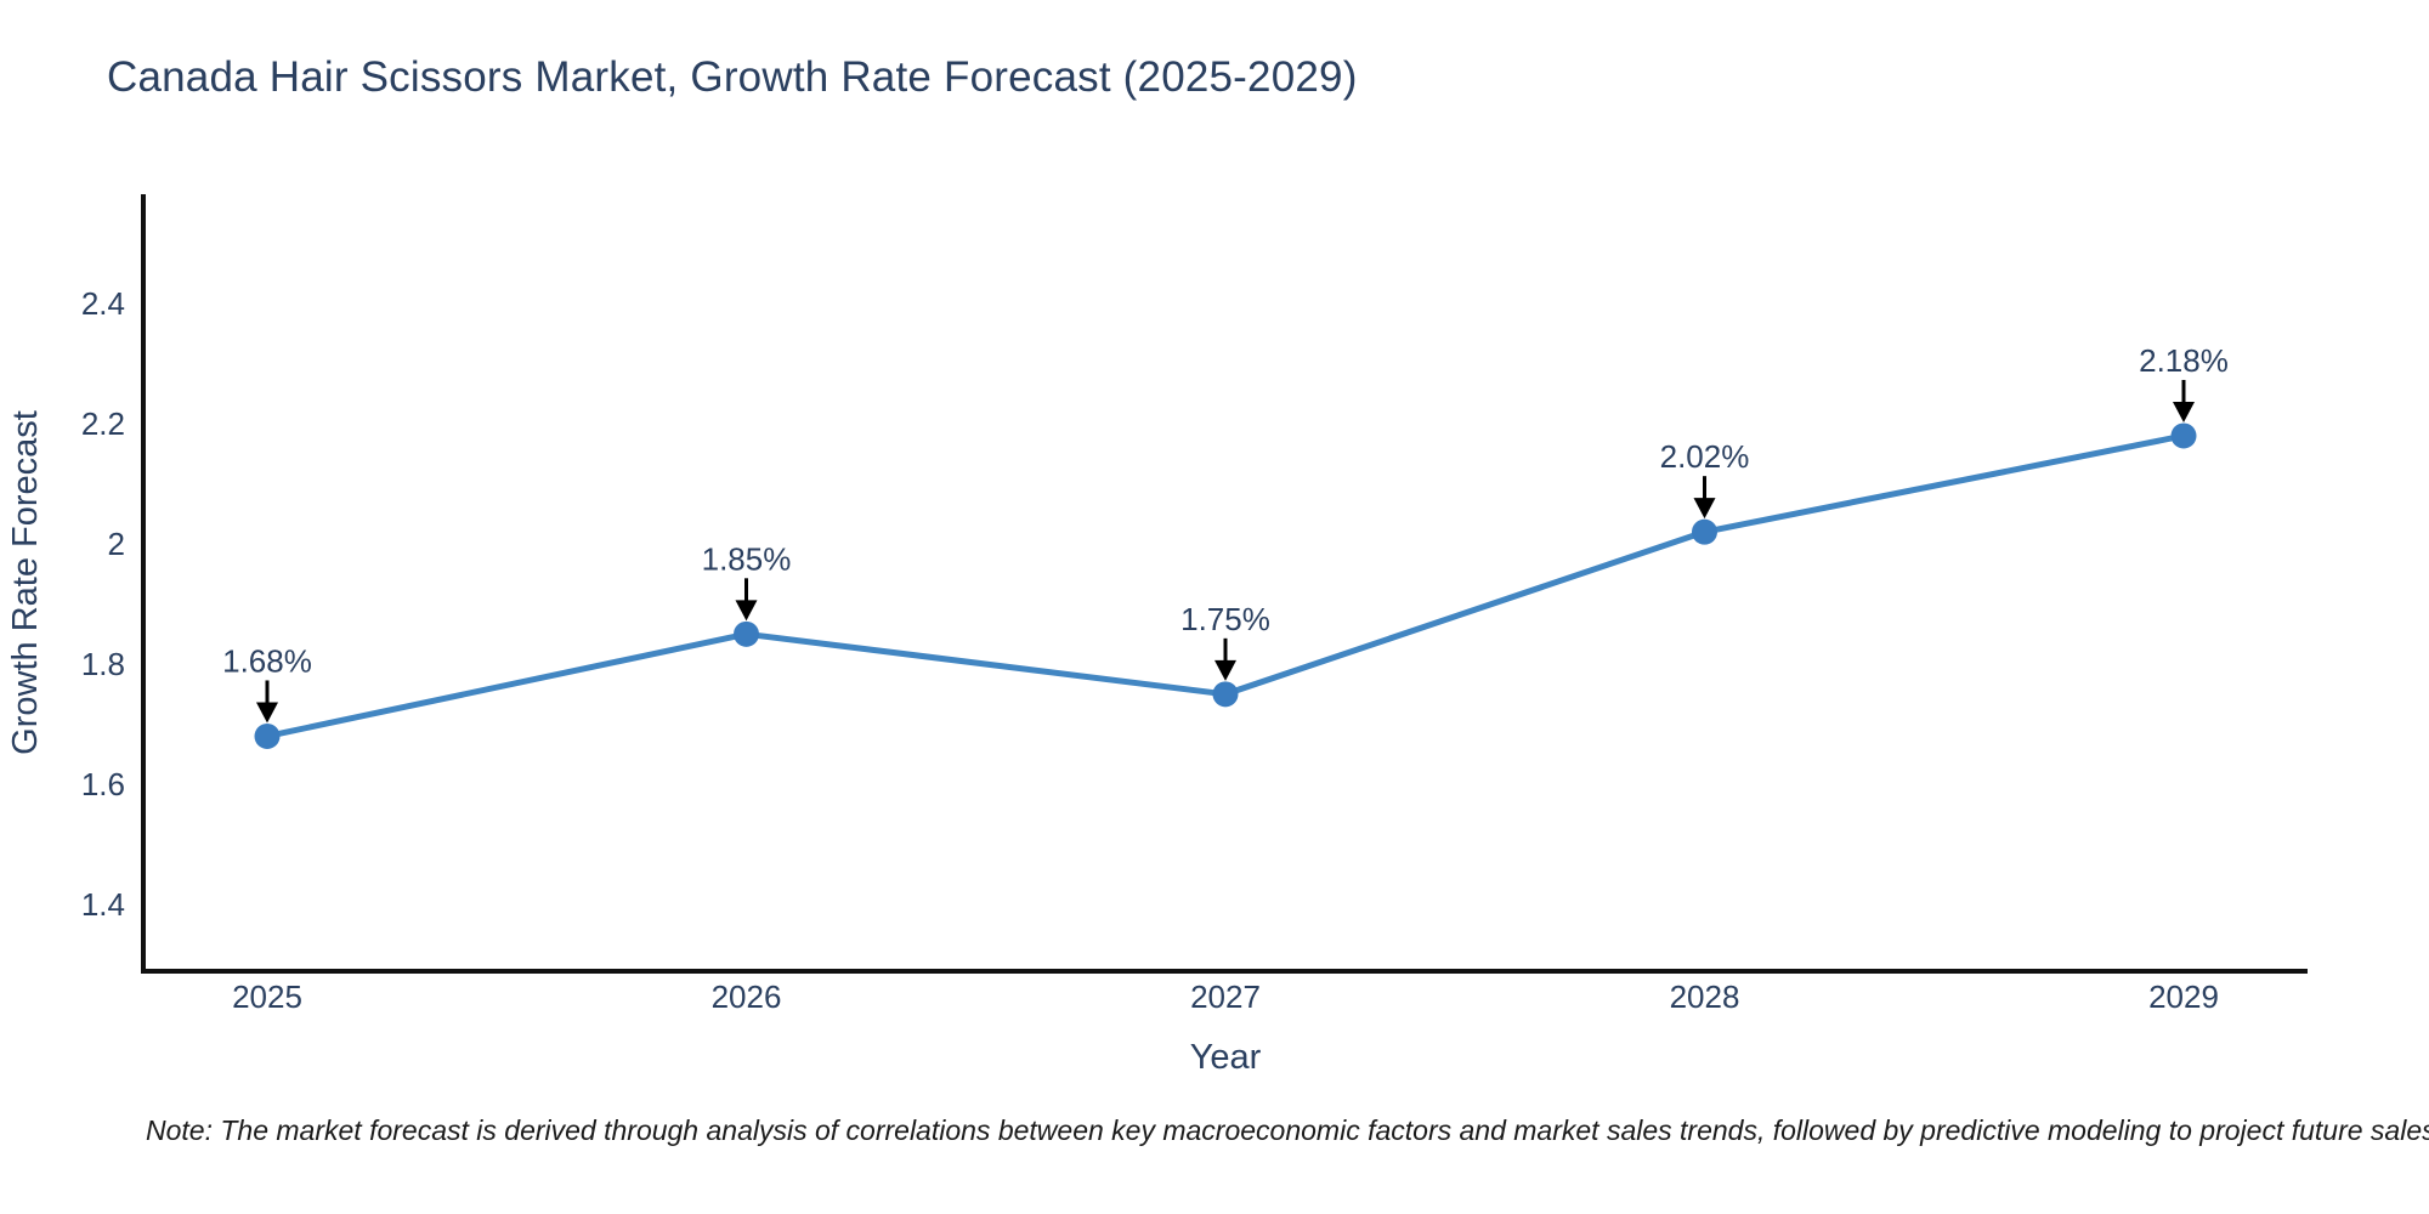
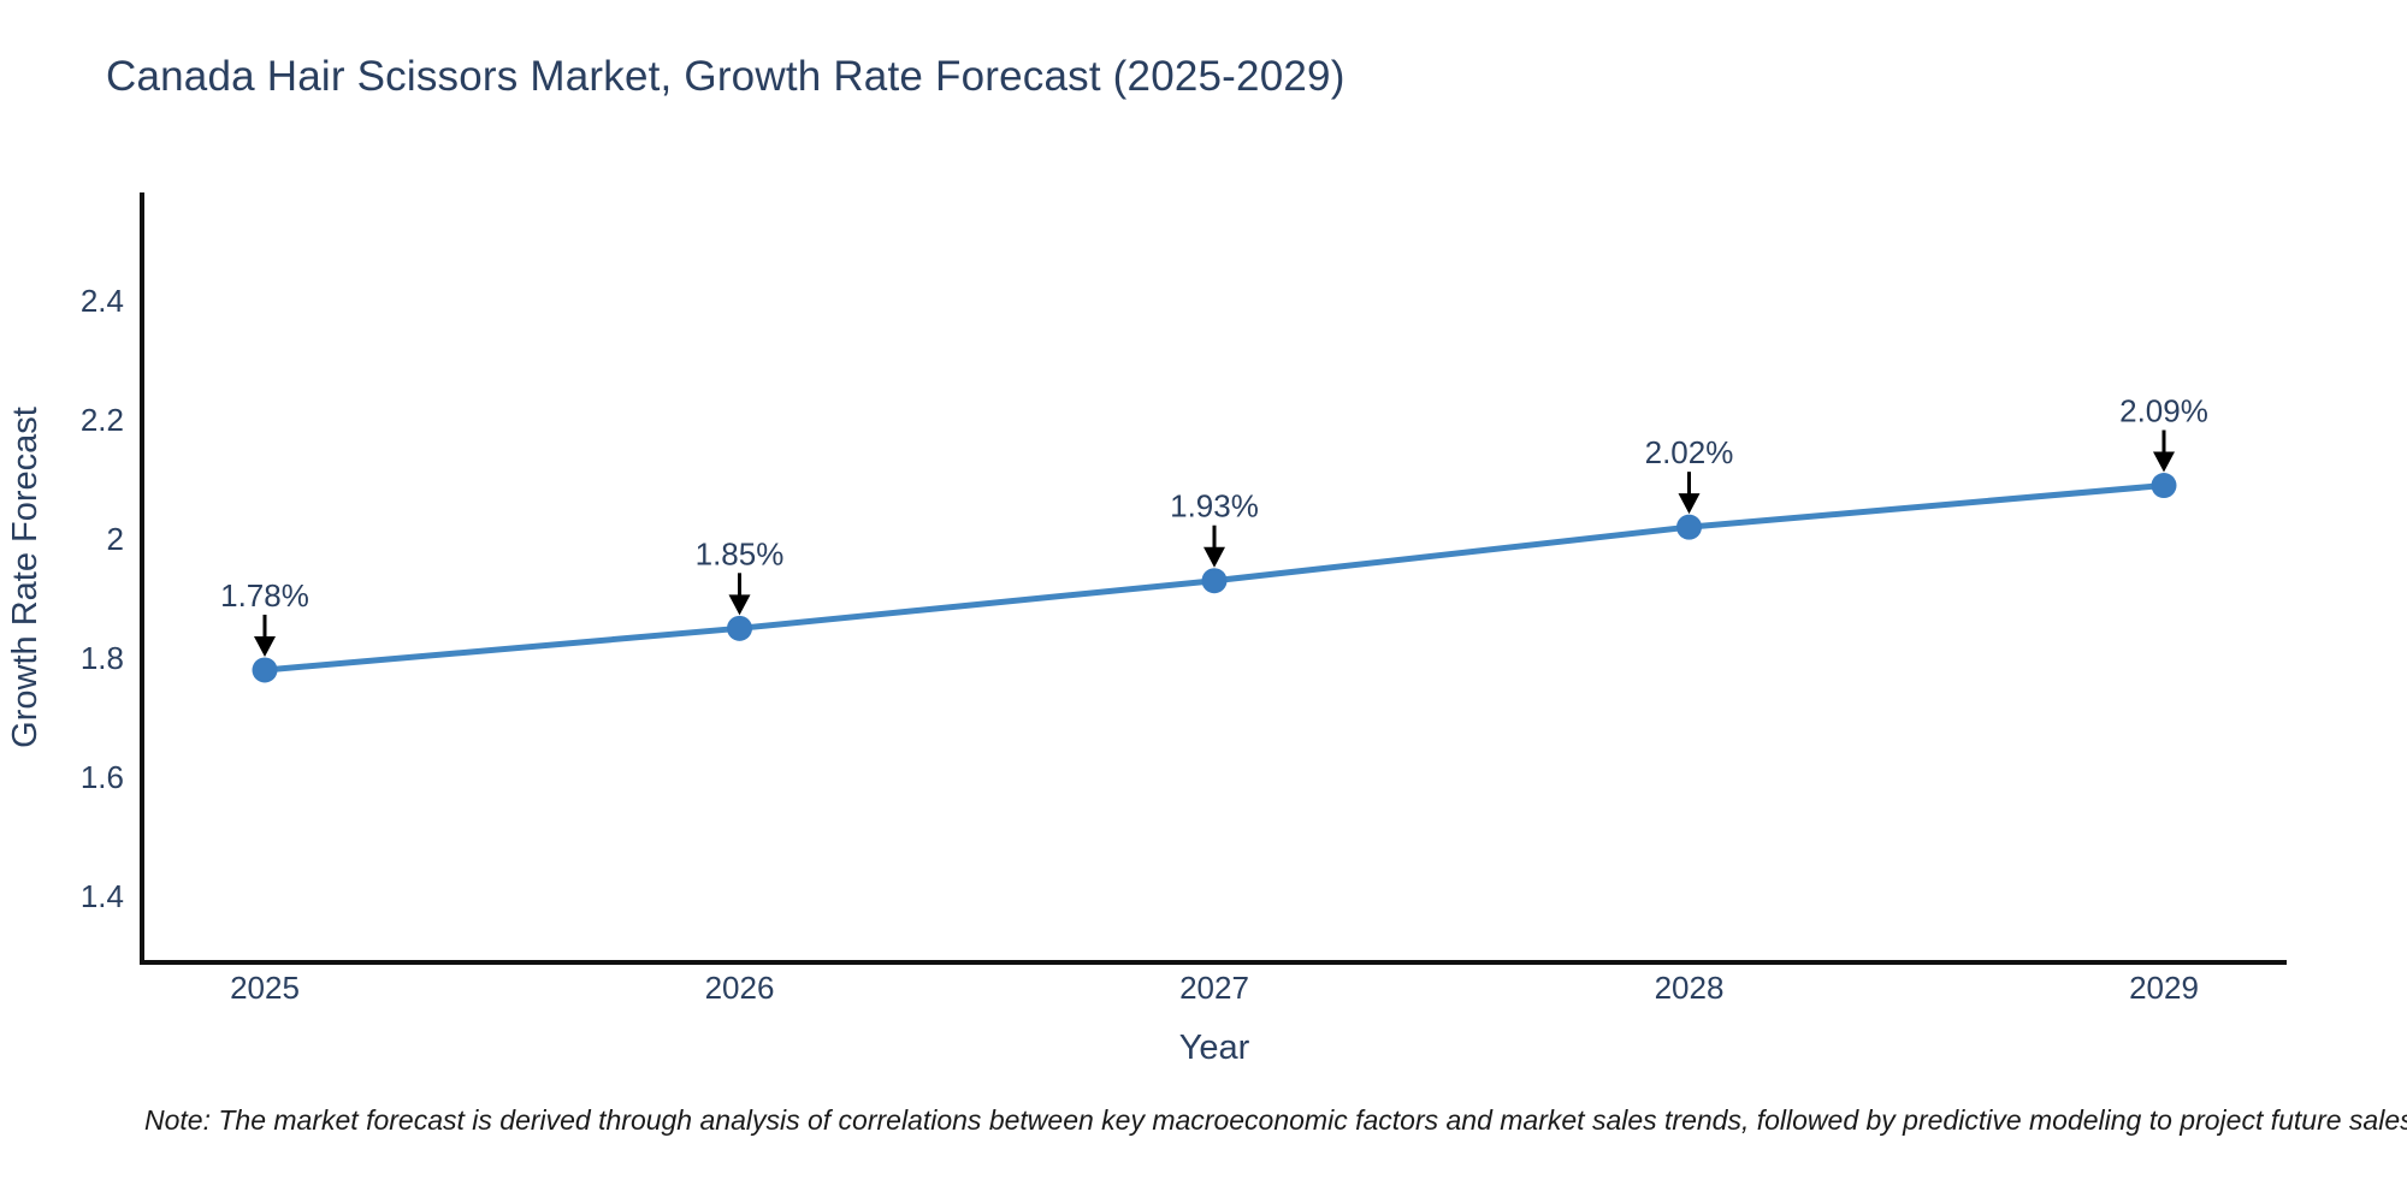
2025: 1.68% -> 1.78%
2027: 1.75% -> 1.93%
2029: 2.18% -> 2.09%
